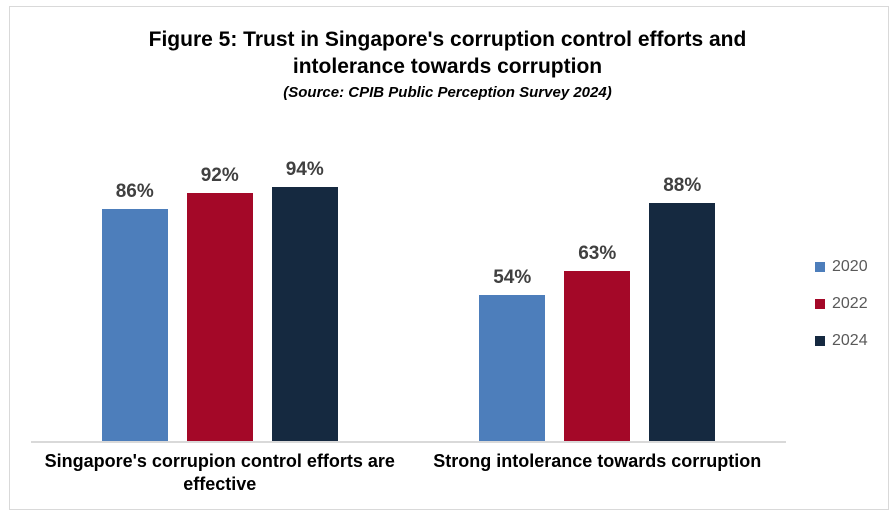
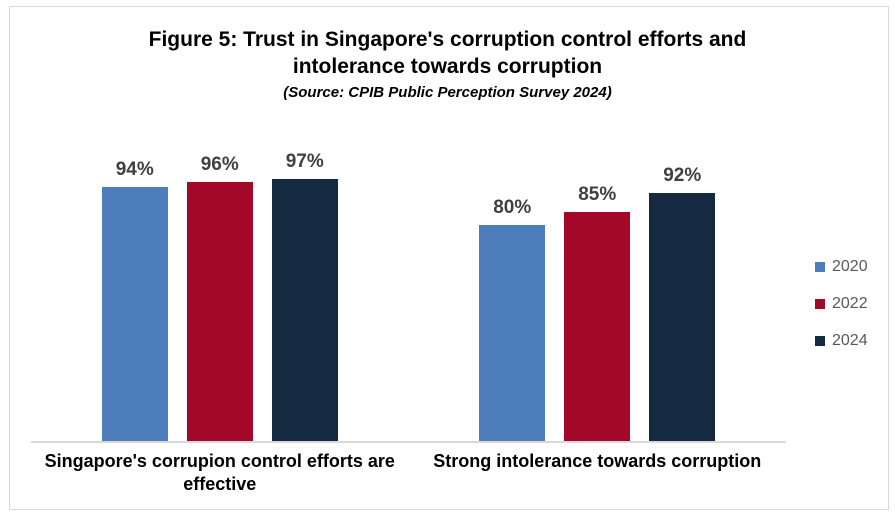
2020/Singapore's corrupion control efforts are effective: 86% -> 94%
2022/Singapore's corrupion control efforts are effective: 92% -> 96%
2024/Singapore's corrupion control efforts are effective: 94% -> 97%
2020/Strong intolerance towards corruption: 54% -> 80%
2022/Strong intolerance towards corruption: 63% -> 85%
2024/Strong intolerance towards corruption: 88% -> 92%
